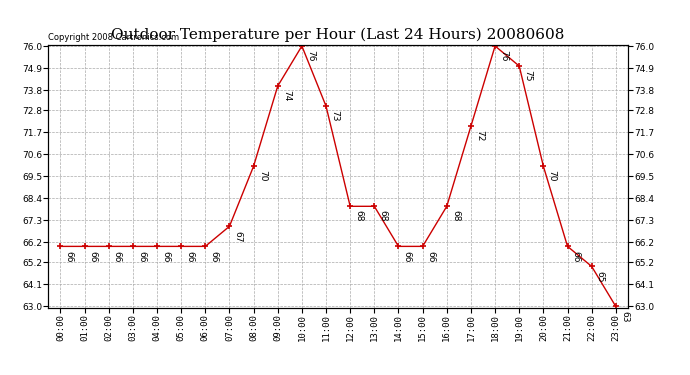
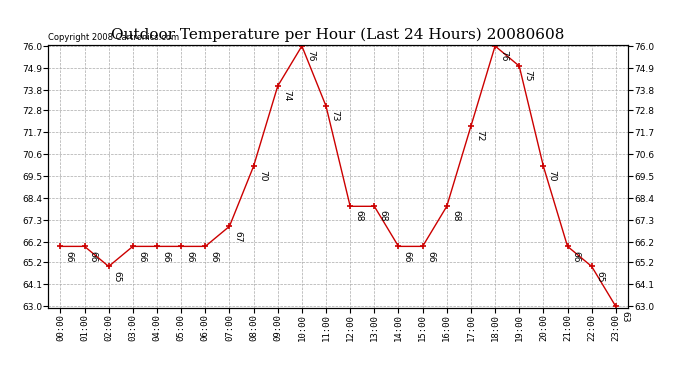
02:00: 66 -> 65
